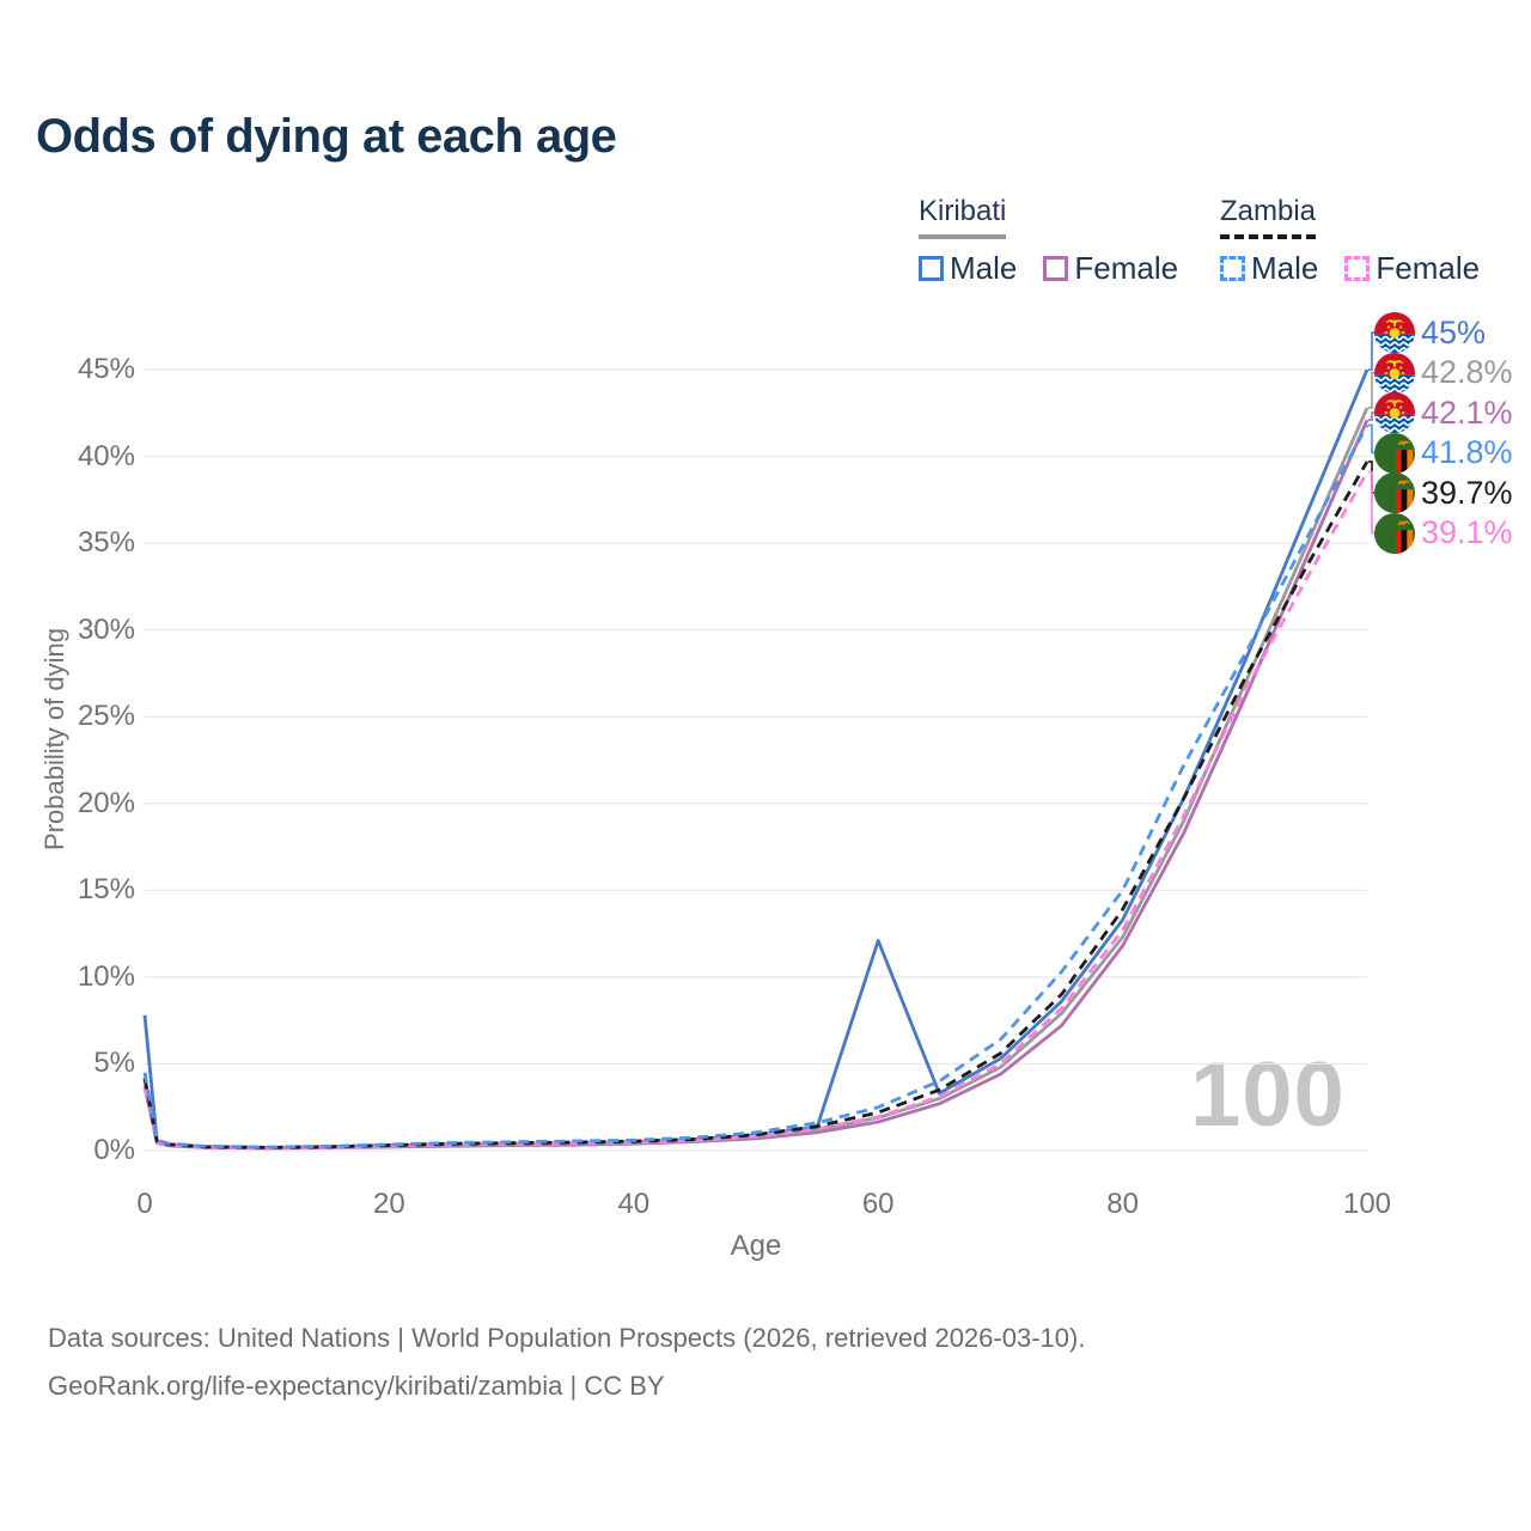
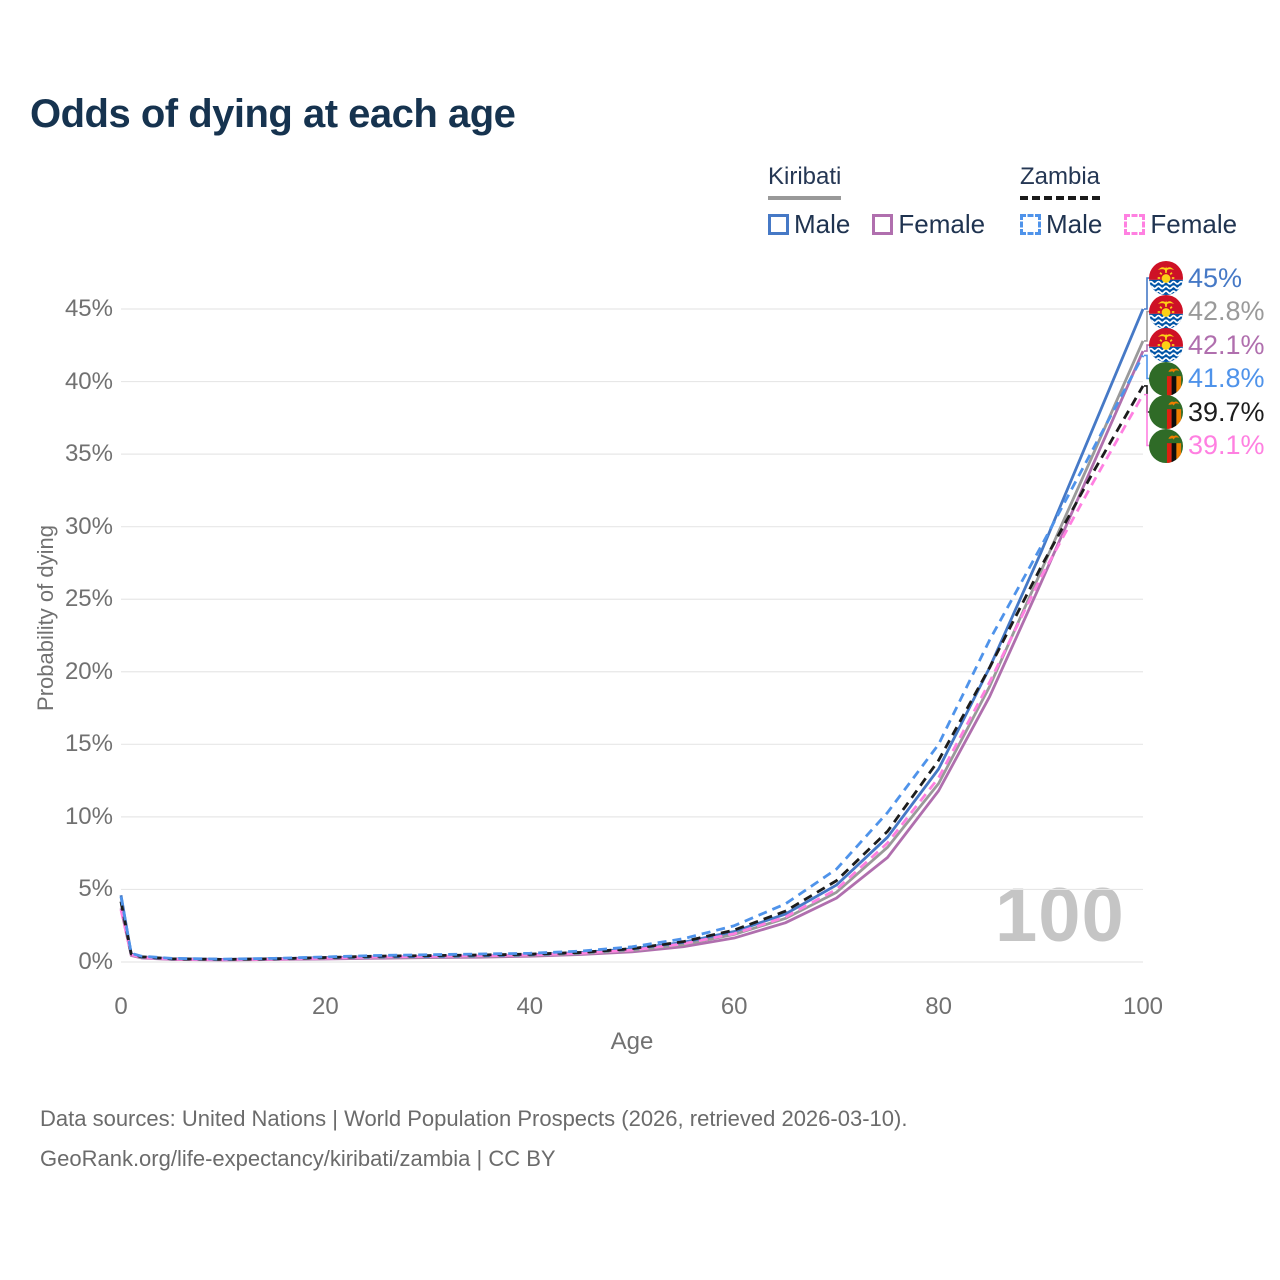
Kiribati Male/0: 7.8% -> 4.6%
Kiribati Male/60: 12.1% -> 2.1%
